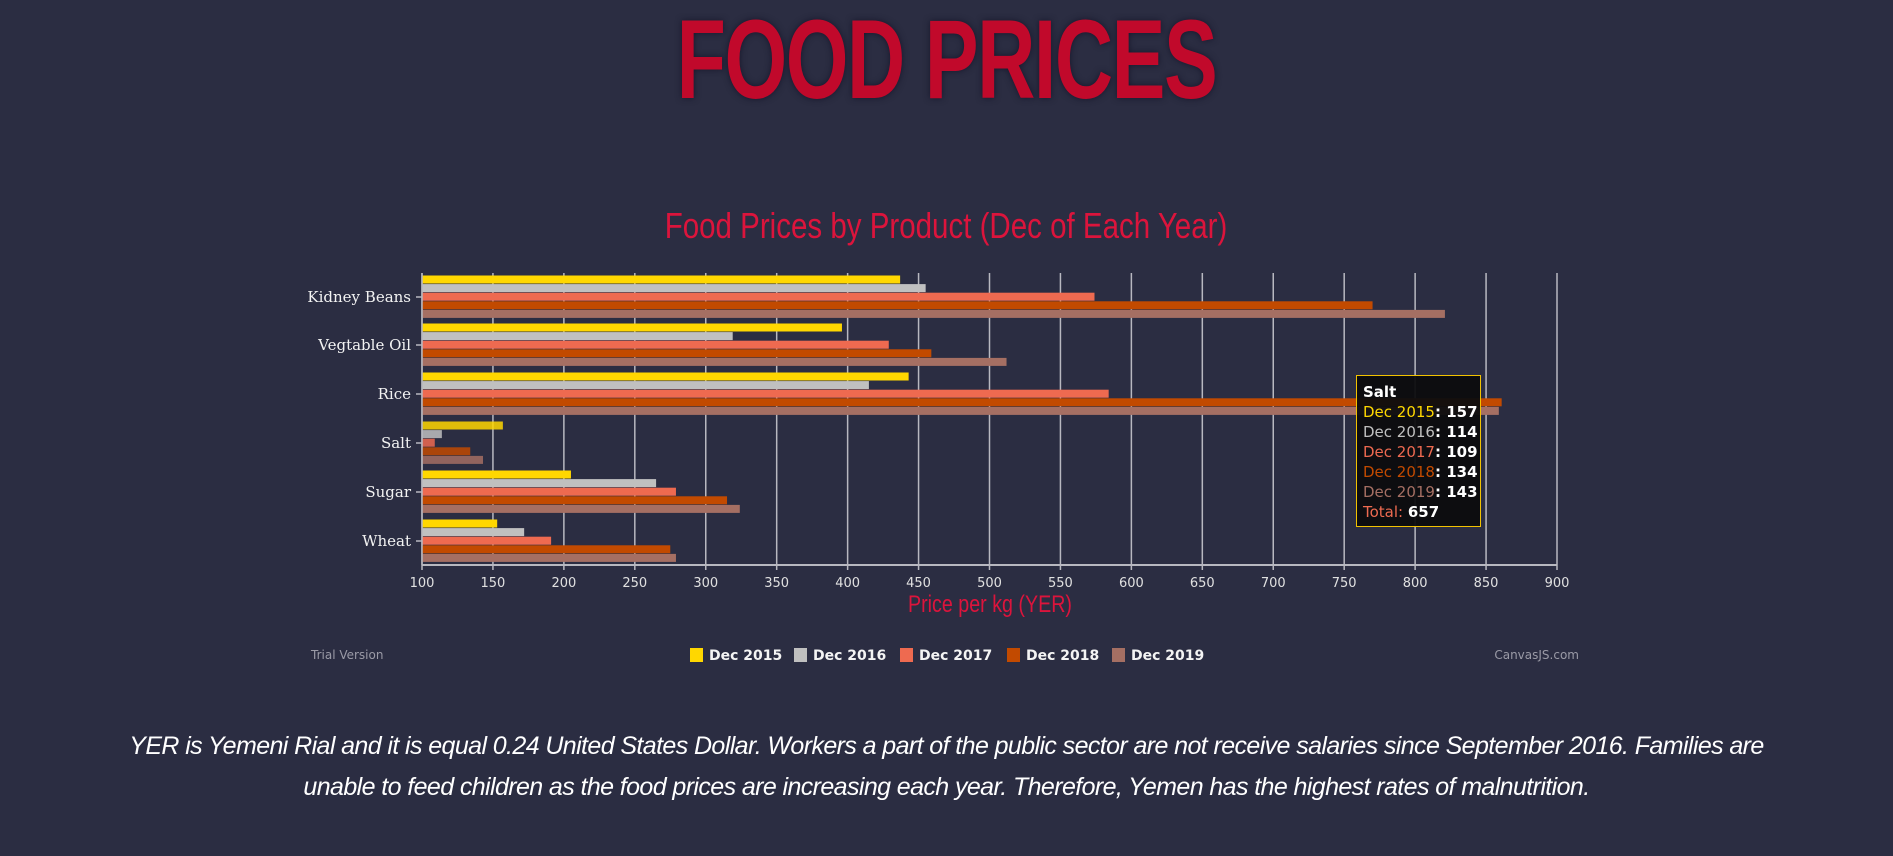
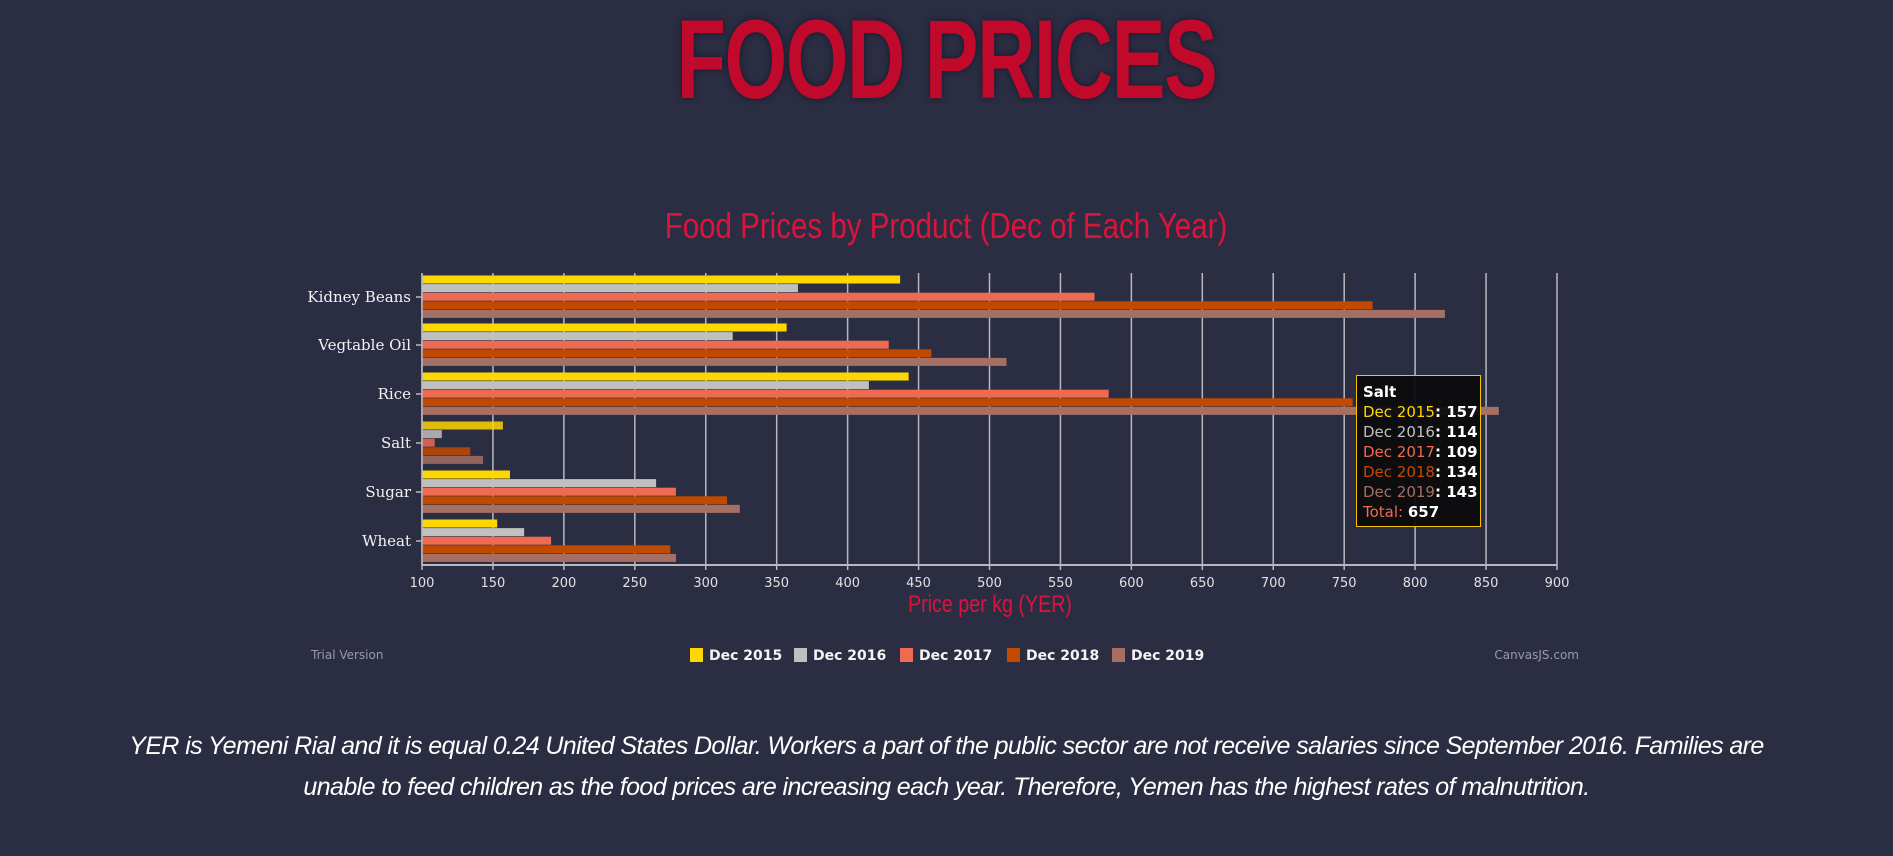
Dec 2016/Kidney Beans: 455 -> 365
Dec 2015/Vegtable Oil: 396 -> 357
Dec 2018/Rice: 861 -> 756
Dec 2015/Sugar: 205 -> 162
